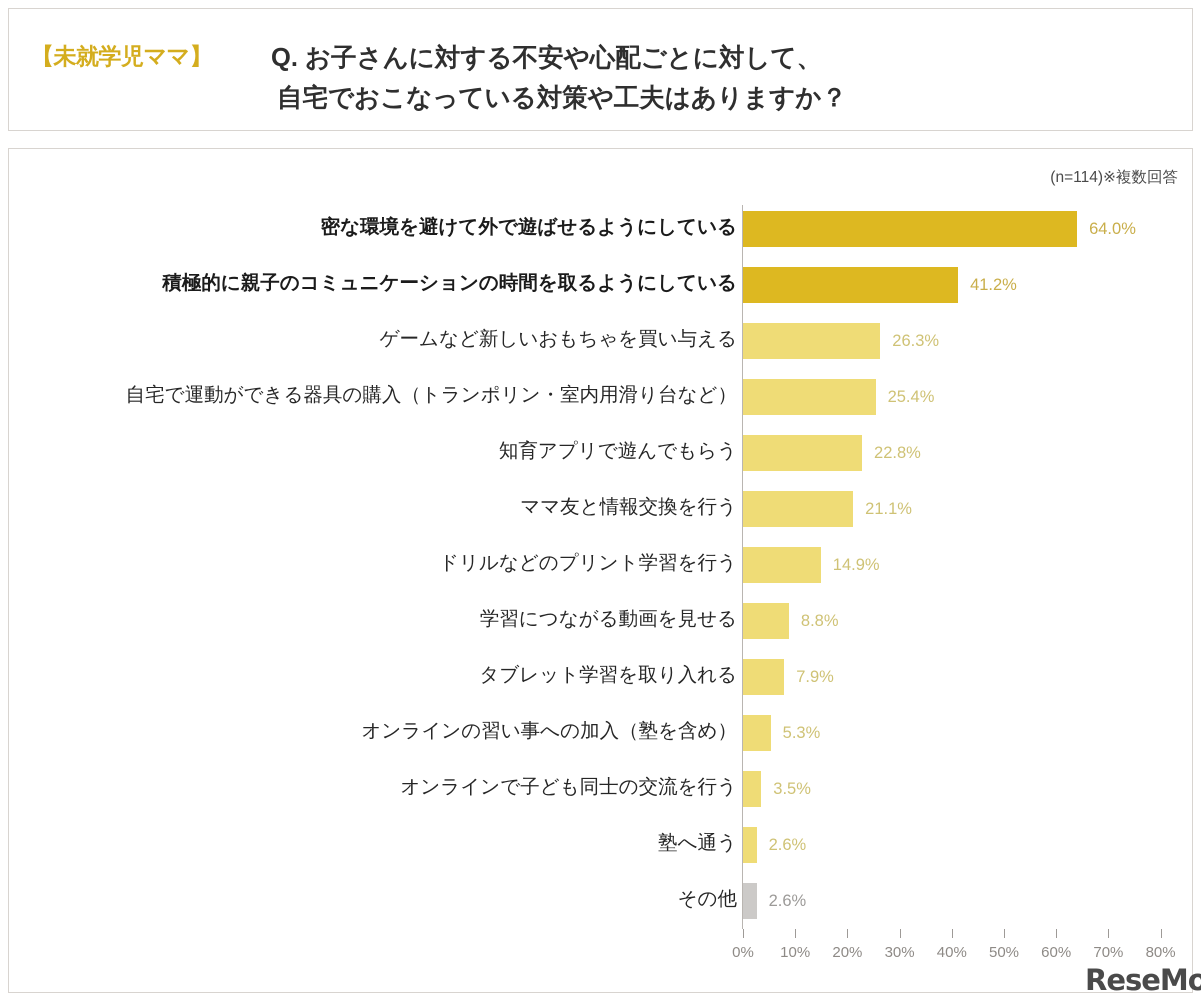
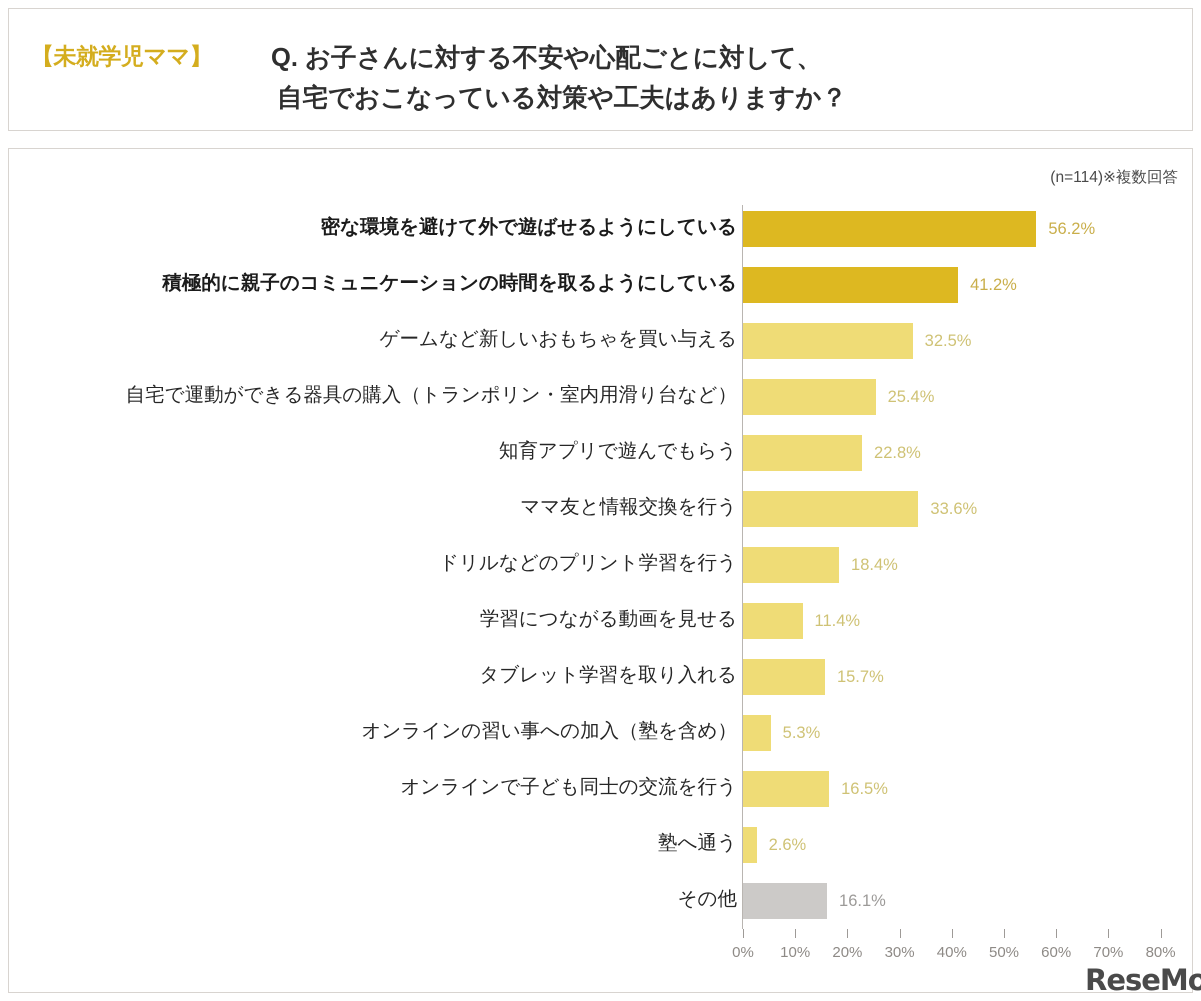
密な環境を避けて外で遊ばせるようにしている: 64.0% -> 56.2%
ゲームなど新しいおもちゃを買い与える: 26.3% -> 32.5%
ママ友と情報交換を行う: 21.1% -> 33.6%
ドリルなどのプリント学習を行う: 14.9% -> 18.4%
学習につながる動画を見せる: 8.8% -> 11.4%
タブレット学習を取り入れる: 7.9% -> 15.7%
オンラインで子ども同士の交流を行う: 3.5% -> 16.5%
その他: 2.6% -> 16.1%
